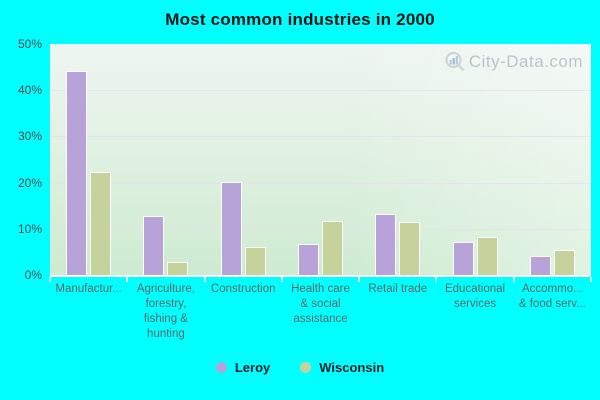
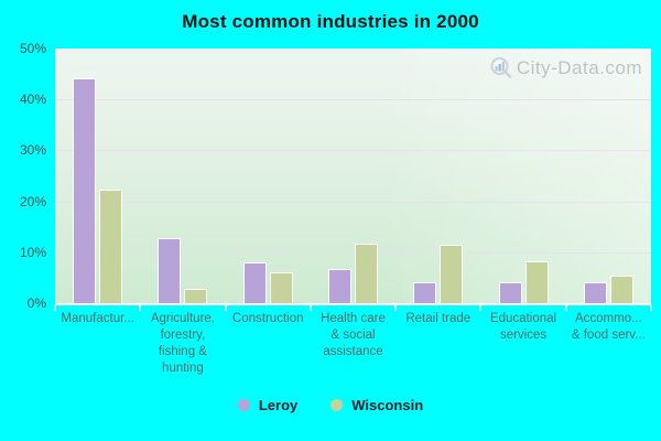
Leroy/Construction: 20% -> 8%
Leroy/Retail trade: 13% -> 4%
Leroy/Educational services: 7% -> 4%
